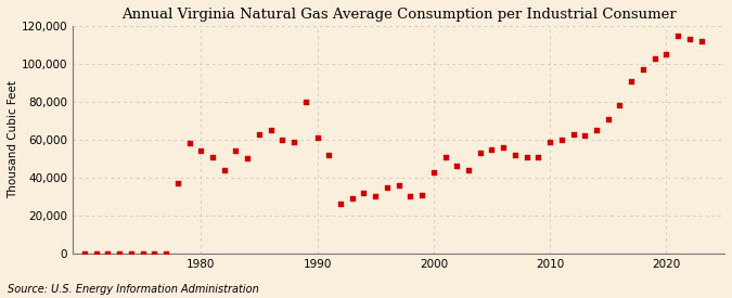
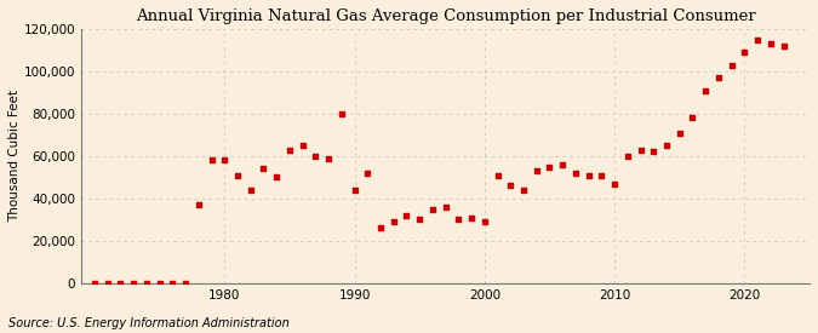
1980: 54,000 -> 58,000
1990: 61,000 -> 44,000
2000: 43,000 -> 29,000
2010: 59,000 -> 47,000
2020: 105,000 -> 109,000
